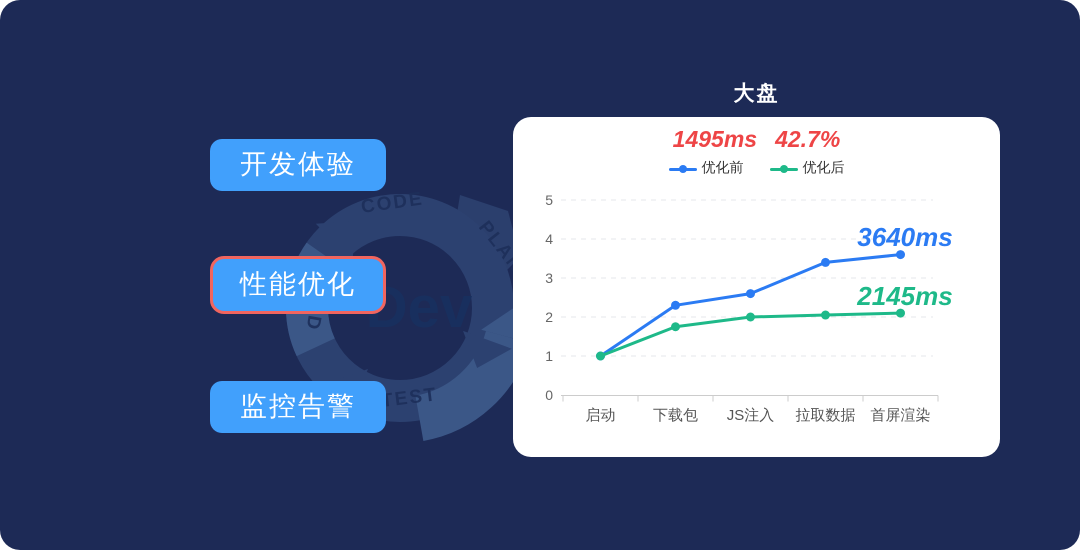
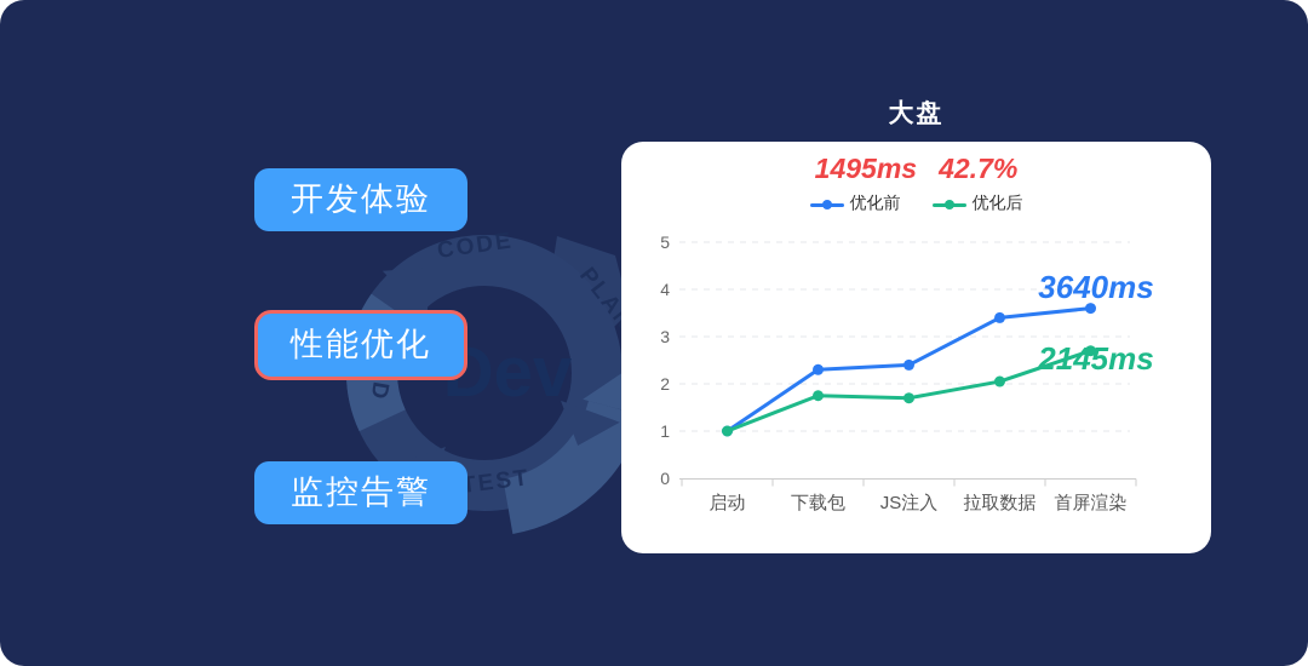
优化前/JS注入: 2.6 -> 2.4
优化后/JS注入: 2.0 -> 1.7
优化后/首屏渲染: 2.1 -> 2.7
